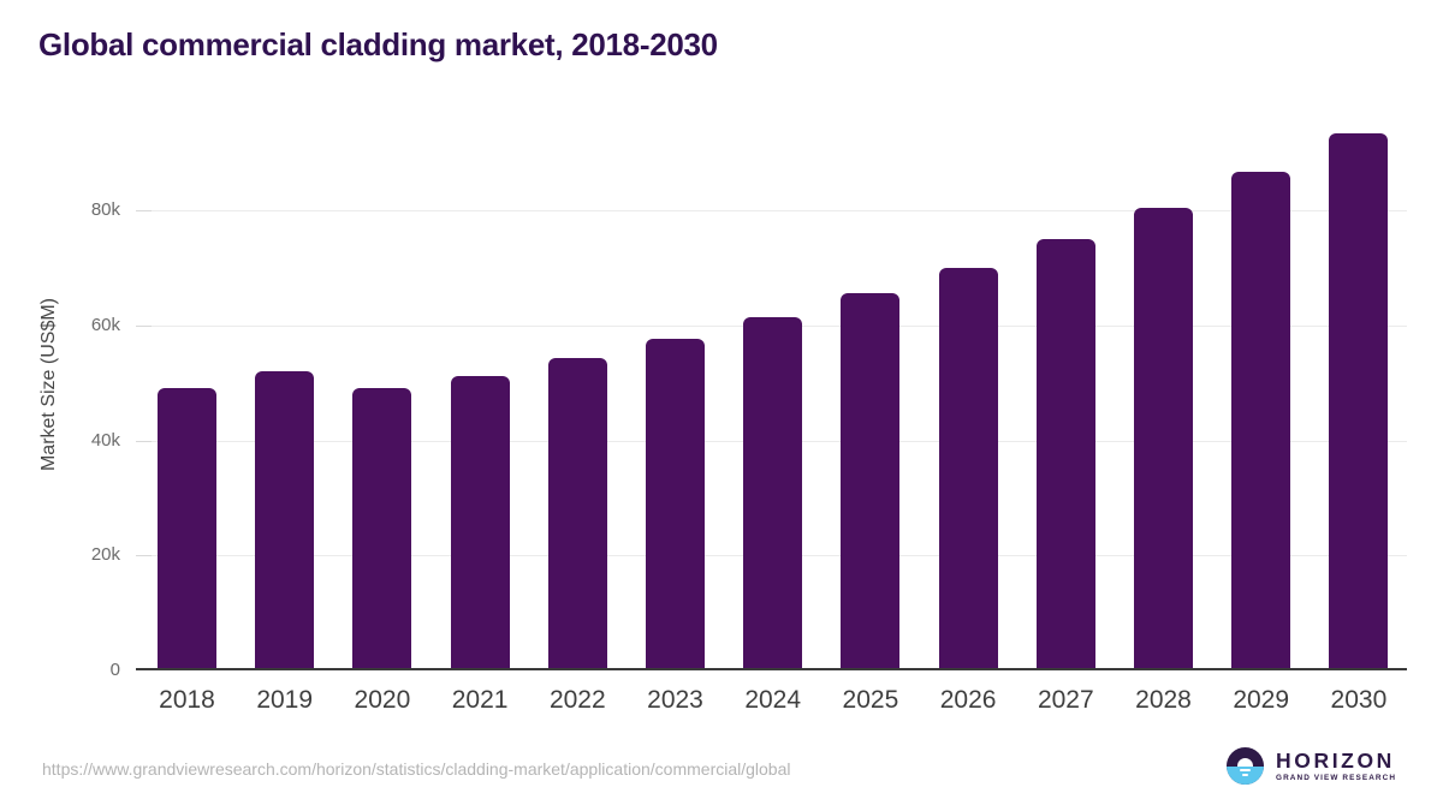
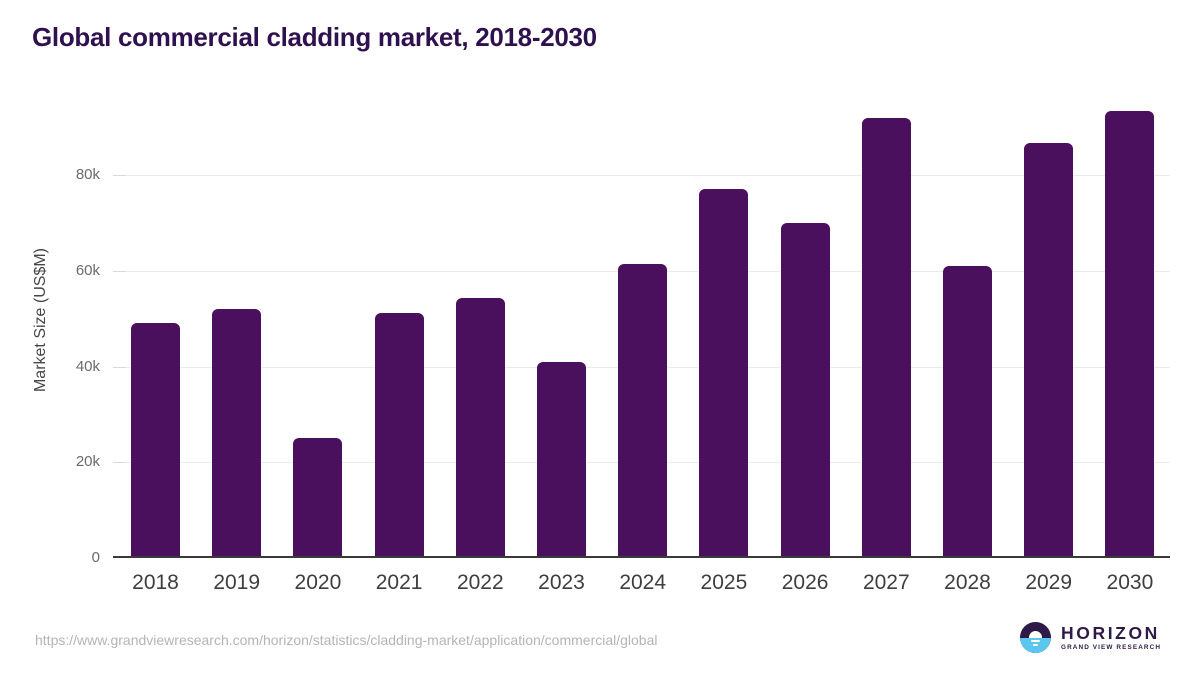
2020: 49k -> 25k
2023: 58k -> 41k
2025: 66k -> 77k
2027: 75k -> 92k
2028: 80k -> 61k
